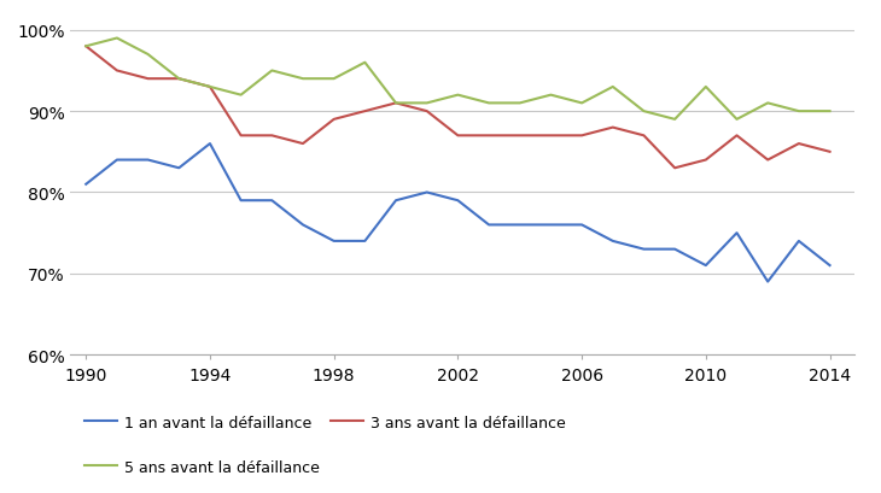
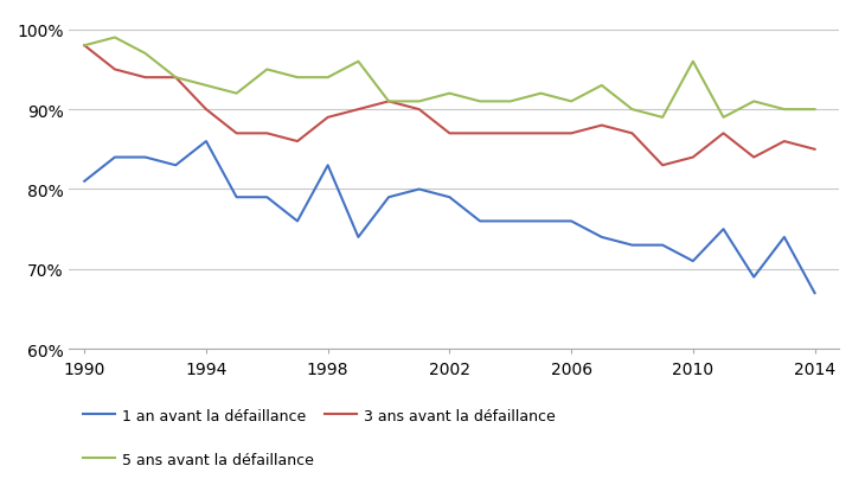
3 ans avant la défaillance/1994: 93% -> 90%
1 an avant la défaillance/1998: 74% -> 83%
5 ans avant la défaillance/2010: 93% -> 96%
1 an avant la défaillance/2014: 71% -> 67%
